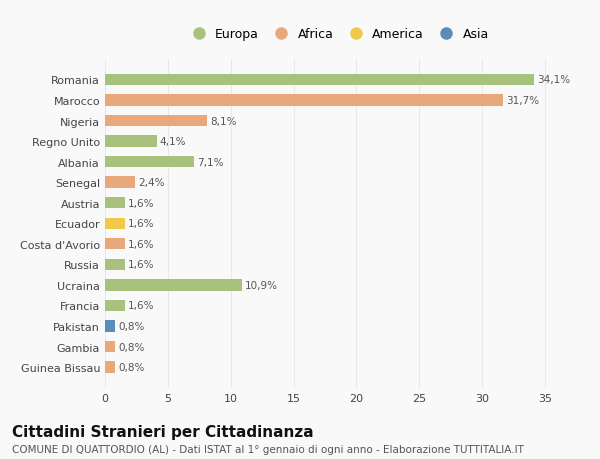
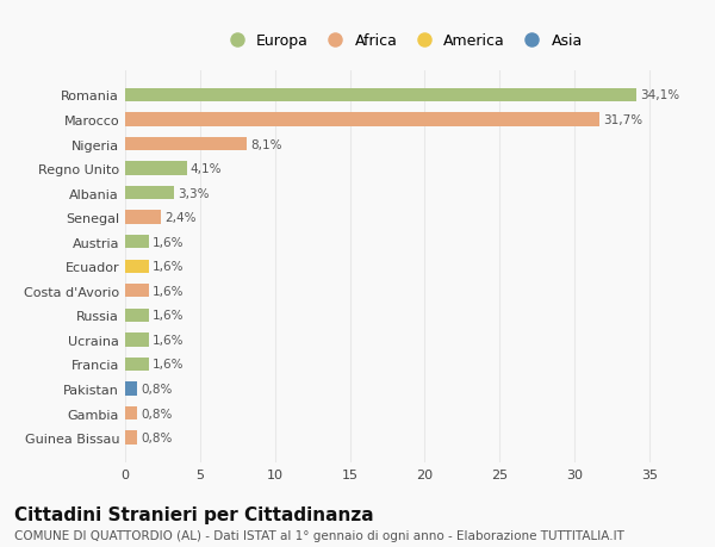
Albania: 7,1% -> 3,3%
Ucraina: 10,9% -> 1,6%
